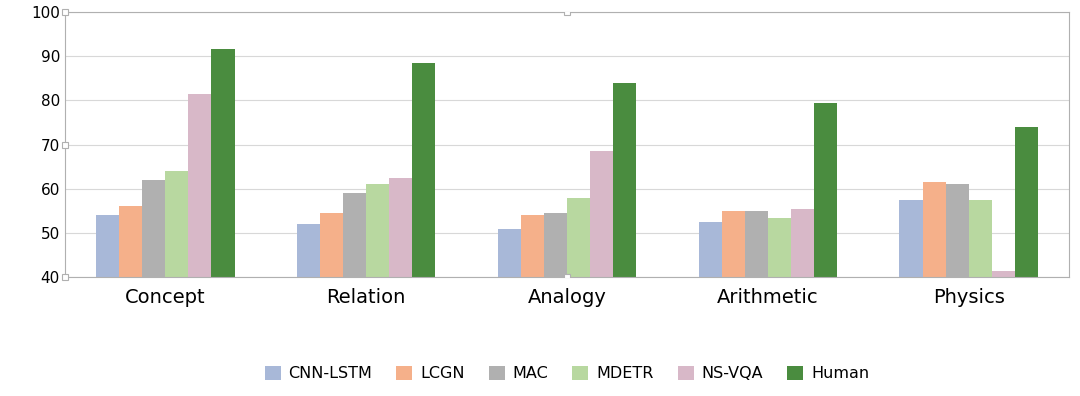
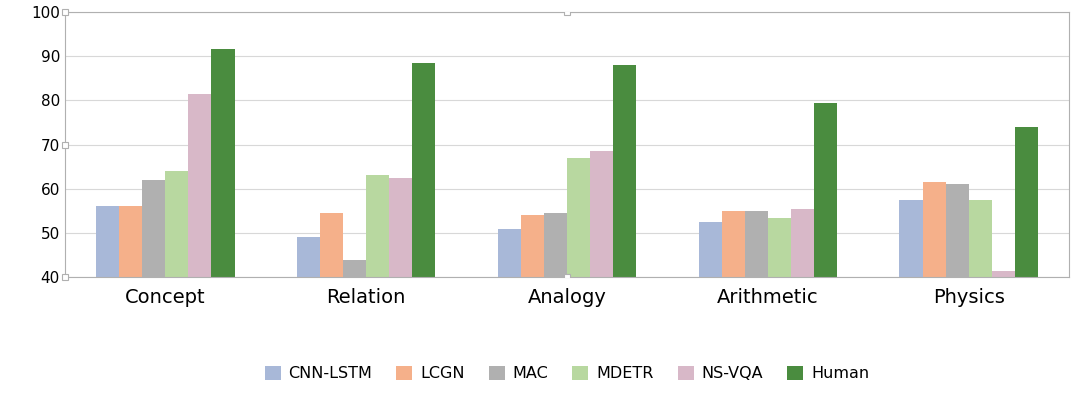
CNN-LSTM/Concept: 54.0 -> 56.0
CNN-LSTM/Relation: 52.0 -> 49.0
MAC/Relation: 59.0 -> 44.0
MDETR/Relation: 61.0 -> 63.0
MDETR/Analogy: 58.0 -> 67.0
Human/Analogy: 84.0 -> 88.0
